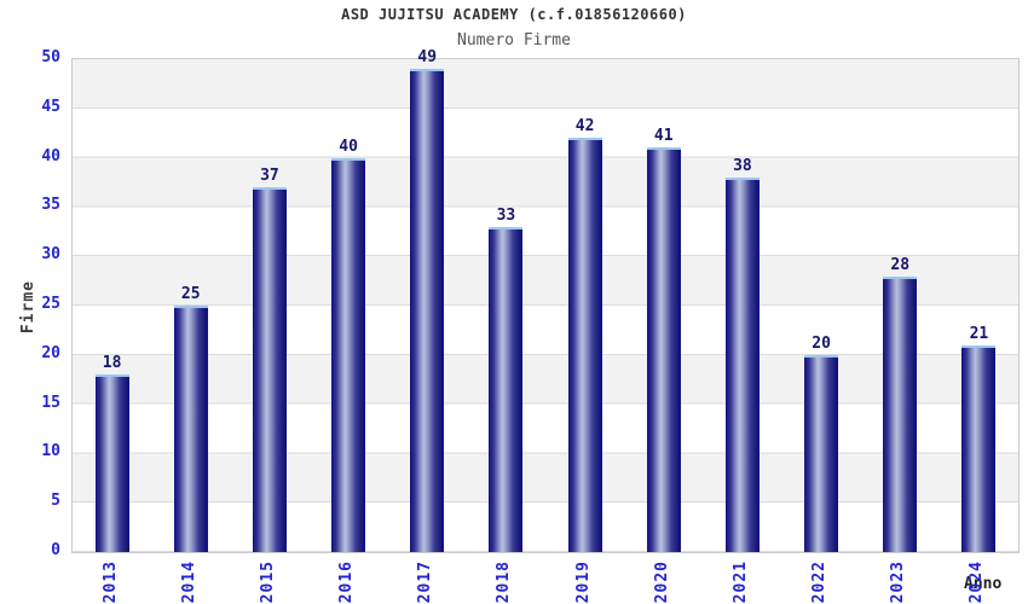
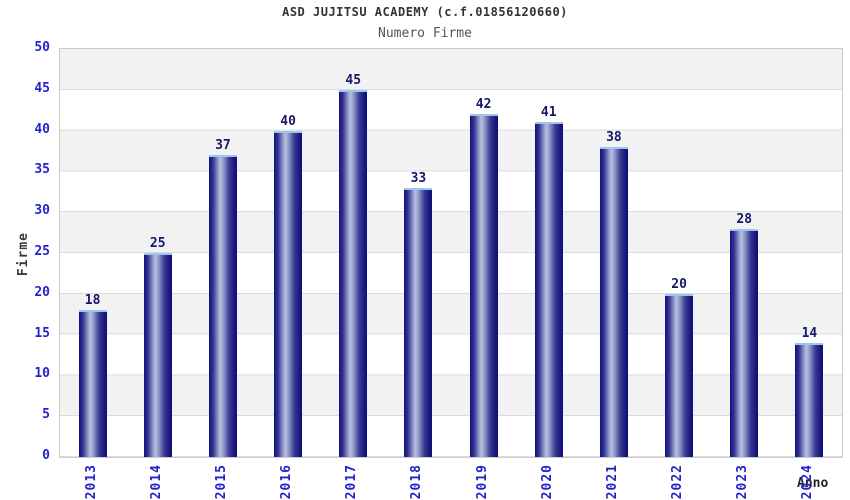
2017: 49 -> 45
2024: 21 -> 14
